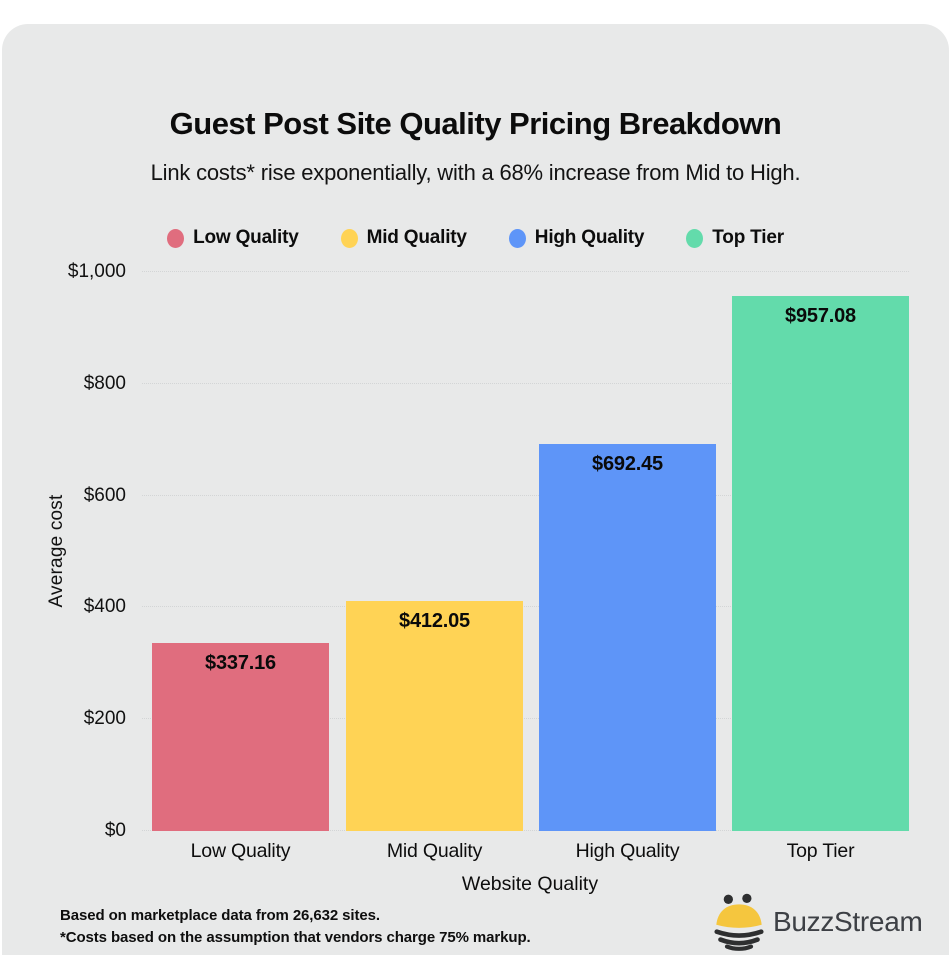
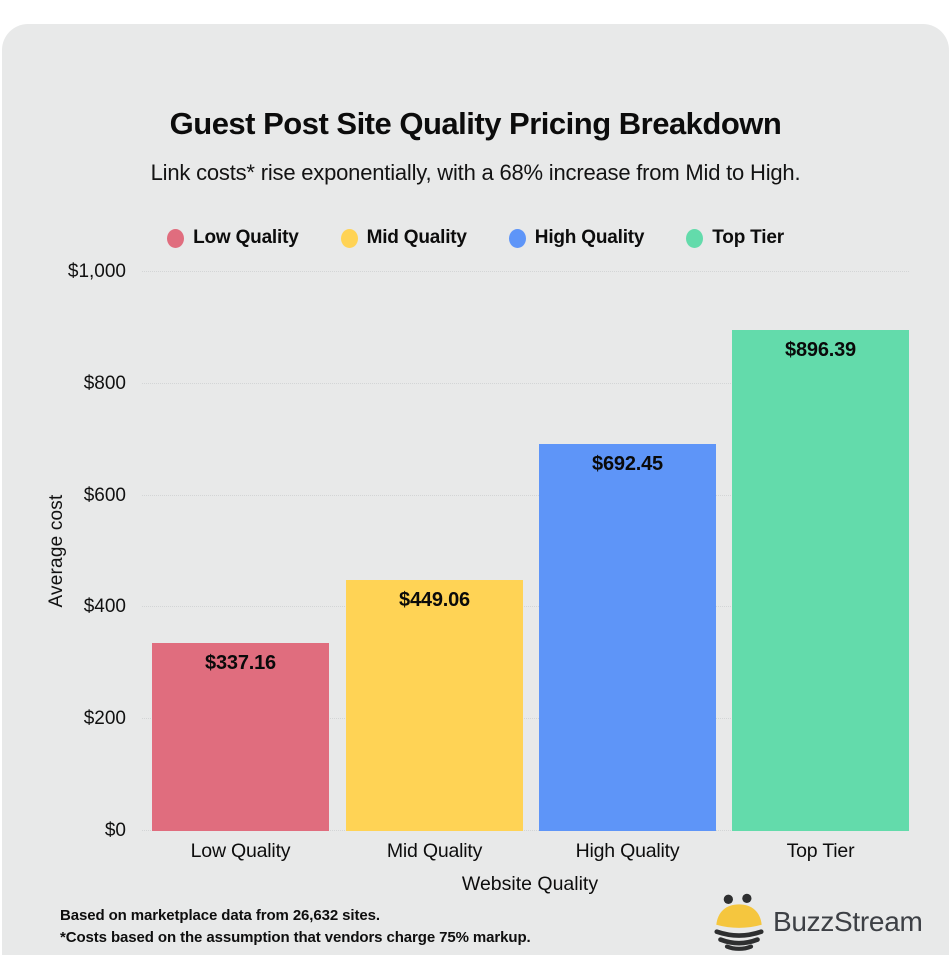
Mid Quality: $412.05 -> $449.06
Top Tier: $957.08 -> $896.39
